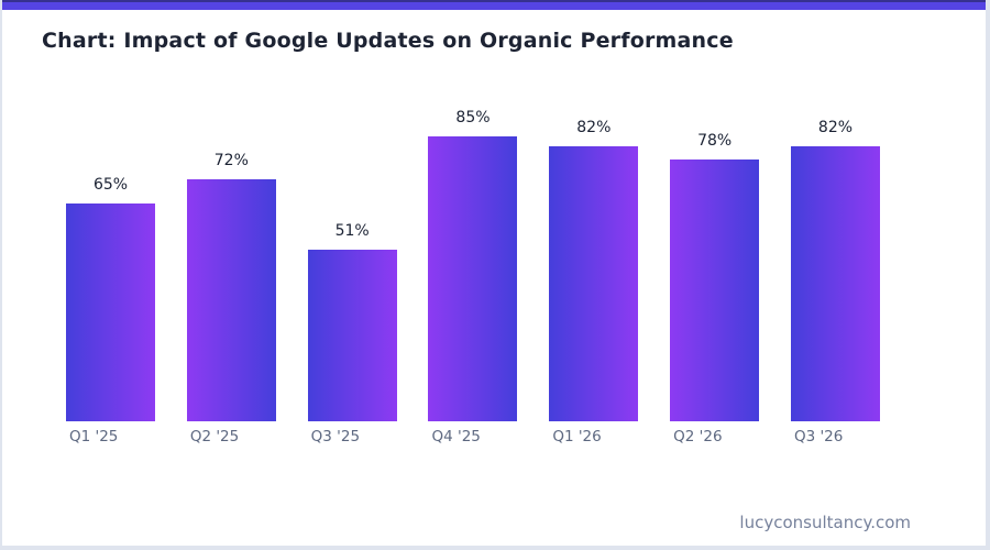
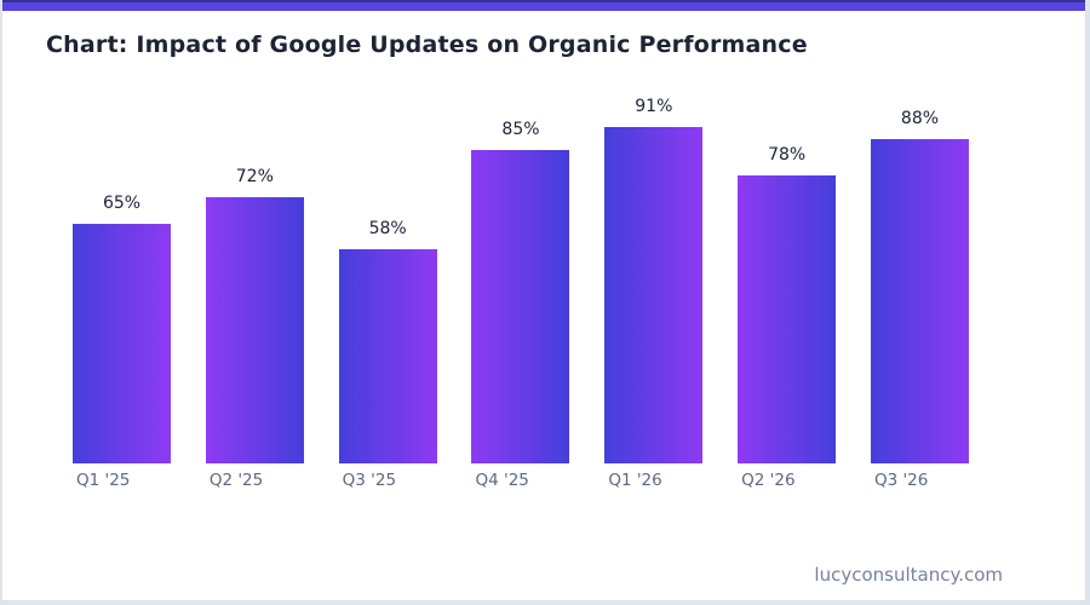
Q3 '25: 51% -> 58%
Q1 '26: 82% -> 91%
Q3 '26: 82% -> 88%
